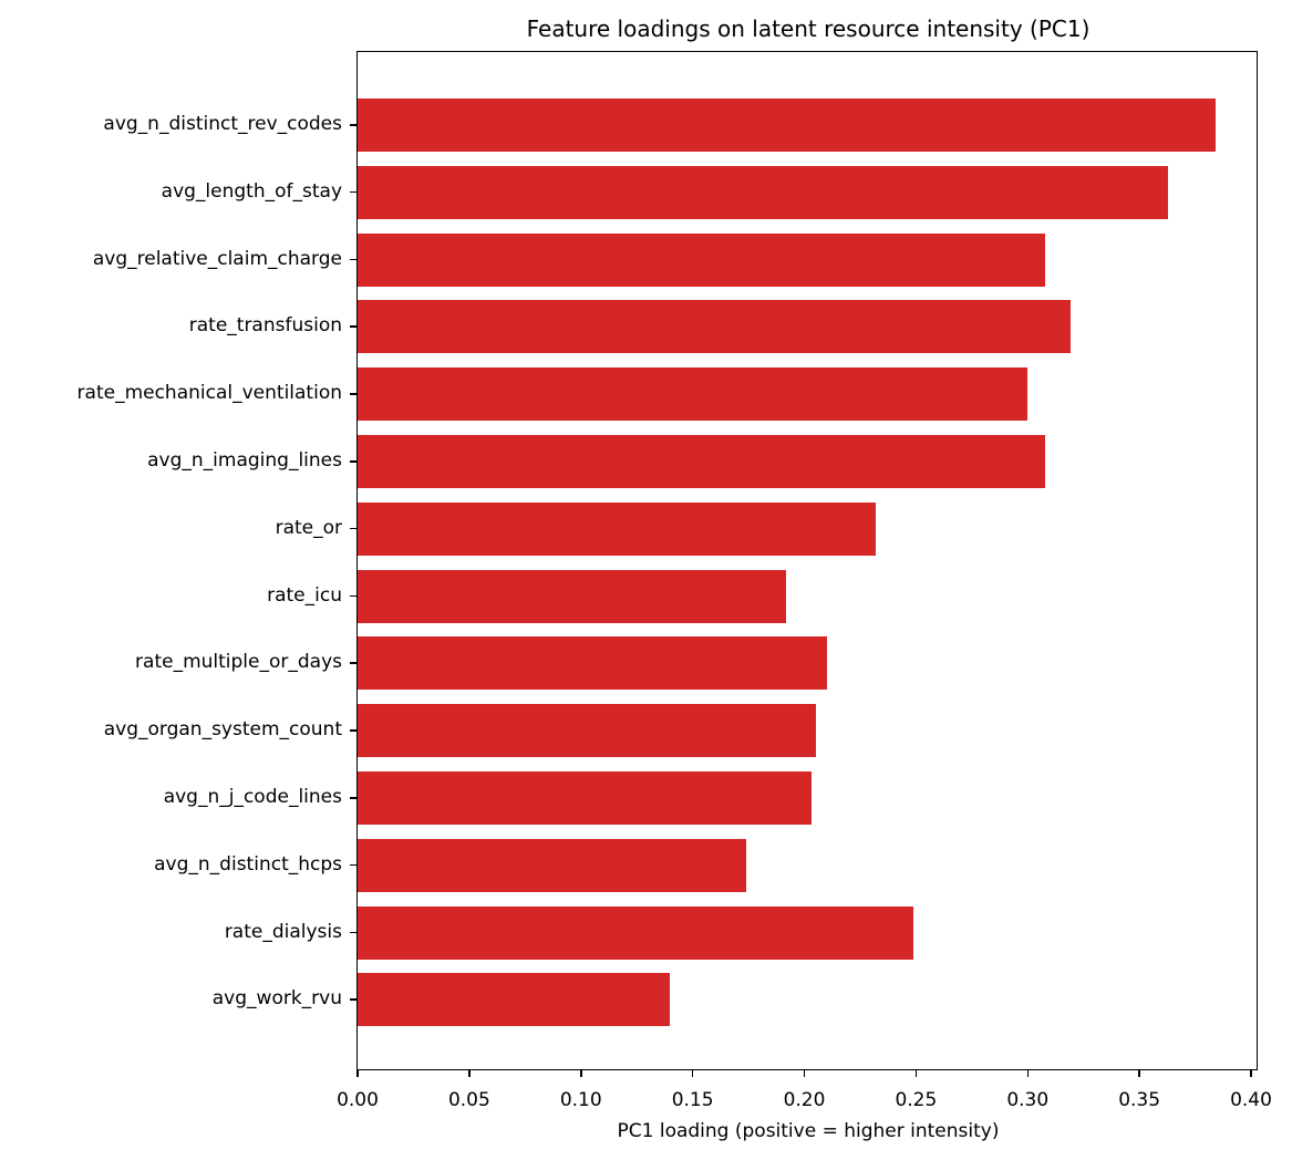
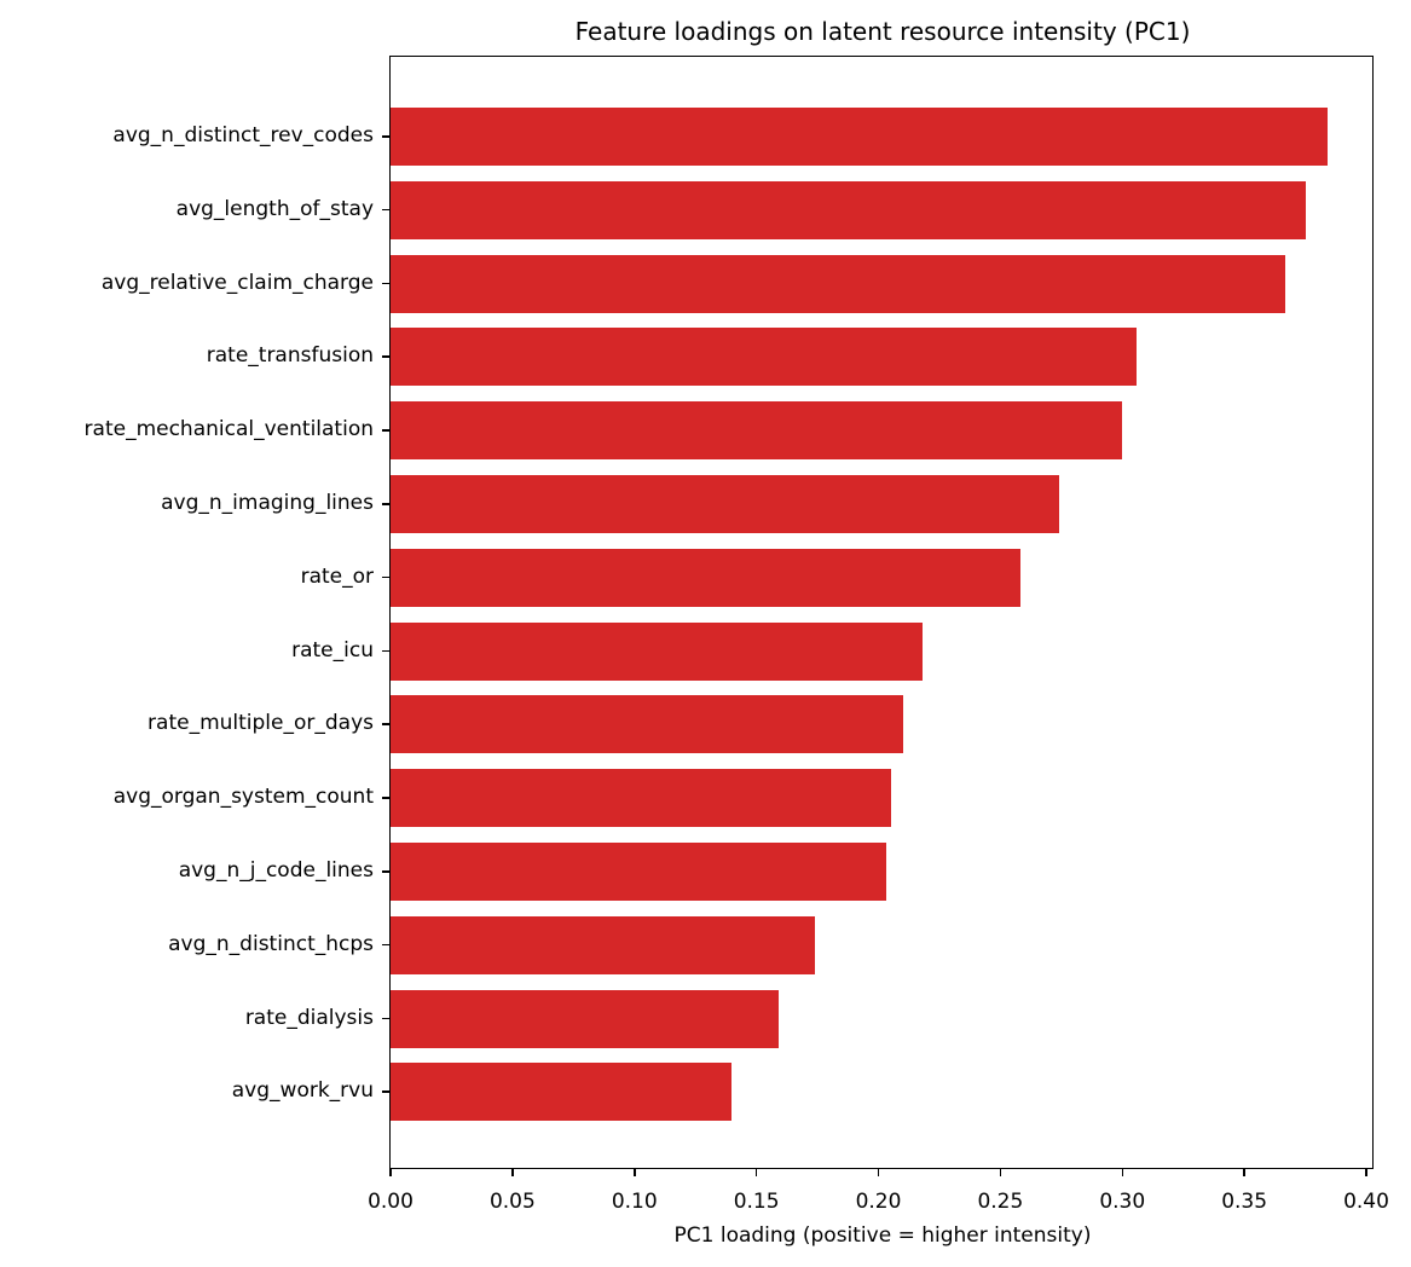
avg_length_of_stay: 0.363 -> 0.375
avg_relative_claim_charge: 0.308 -> 0.367
rate_transfusion: 0.319 -> 0.306
avg_n_imaging_lines: 0.308 -> 0.274
rate_or: 0.232 -> 0.258
rate_icu: 0.192 -> 0.218
rate_dialysis: 0.249 -> 0.159
